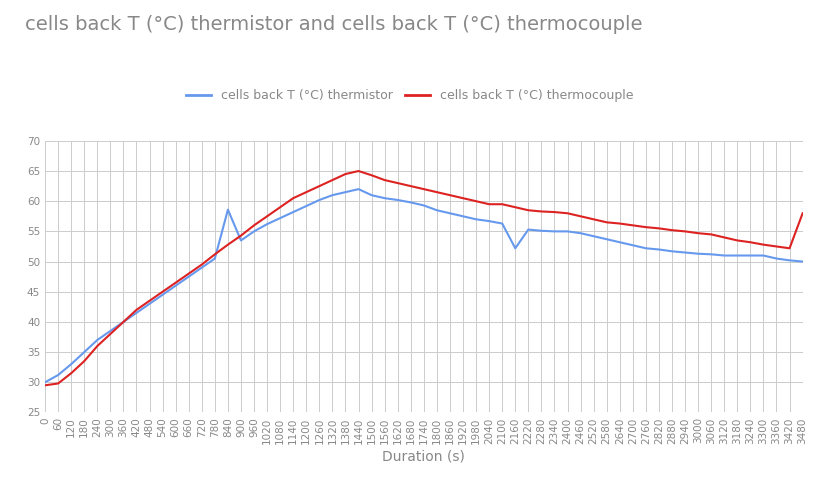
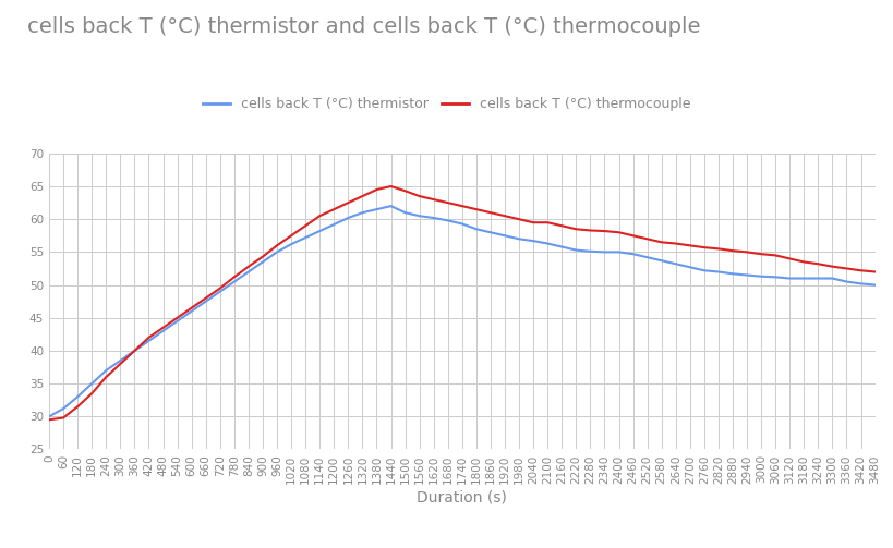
cells back T (°C) thermistor/840: 58.6 -> 52.0
cells back T (°C) thermistor/2160: 52.2 -> 55.8
cells back T (°C) thermocouple/3480: 58.0 -> 52.0
